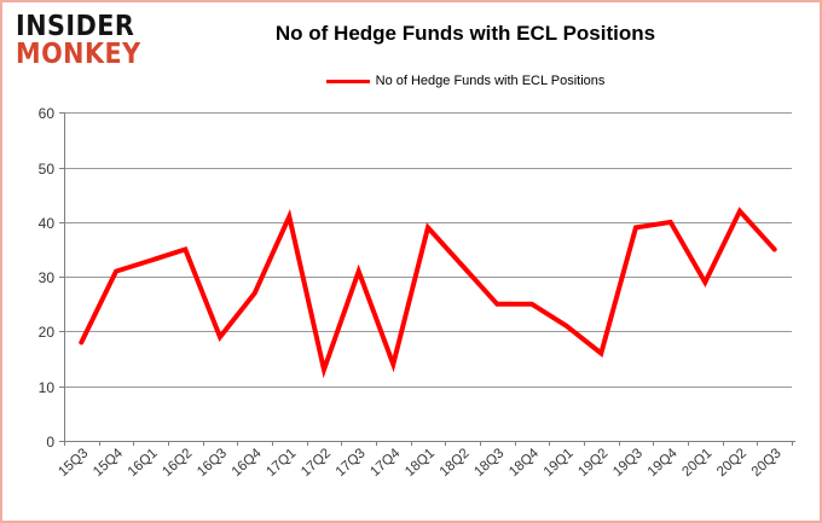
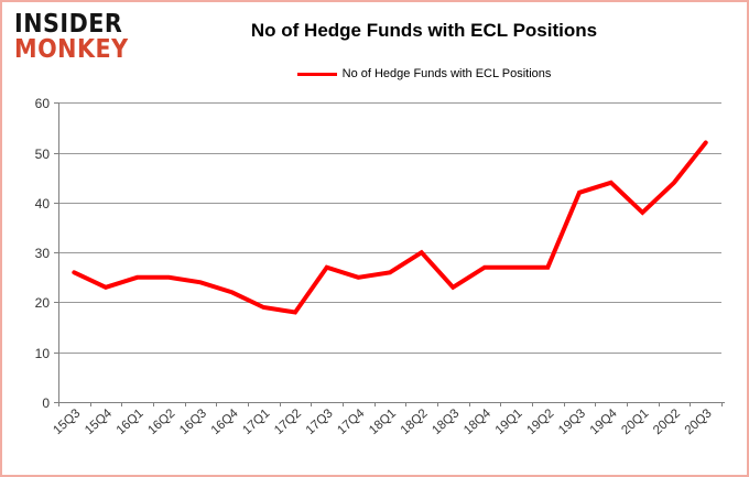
15Q3: 18 -> 26
15Q4: 31 -> 23
16Q1: 33 -> 25
16Q2: 35 -> 25
16Q3: 19 -> 24
16Q4: 27 -> 22
17Q1: 41 -> 19
17Q2: 13 -> 18
17Q3: 31 -> 27
17Q4: 14 -> 25
18Q1: 39 -> 26
18Q2: 32 -> 30
18Q3: 25 -> 23
18Q4: 25 -> 27
19Q1: 21 -> 27
19Q2: 16 -> 27
19Q3: 39 -> 42
19Q4: 40 -> 44
20Q1: 29 -> 38
20Q2: 42 -> 44
20Q3: 35 -> 52
